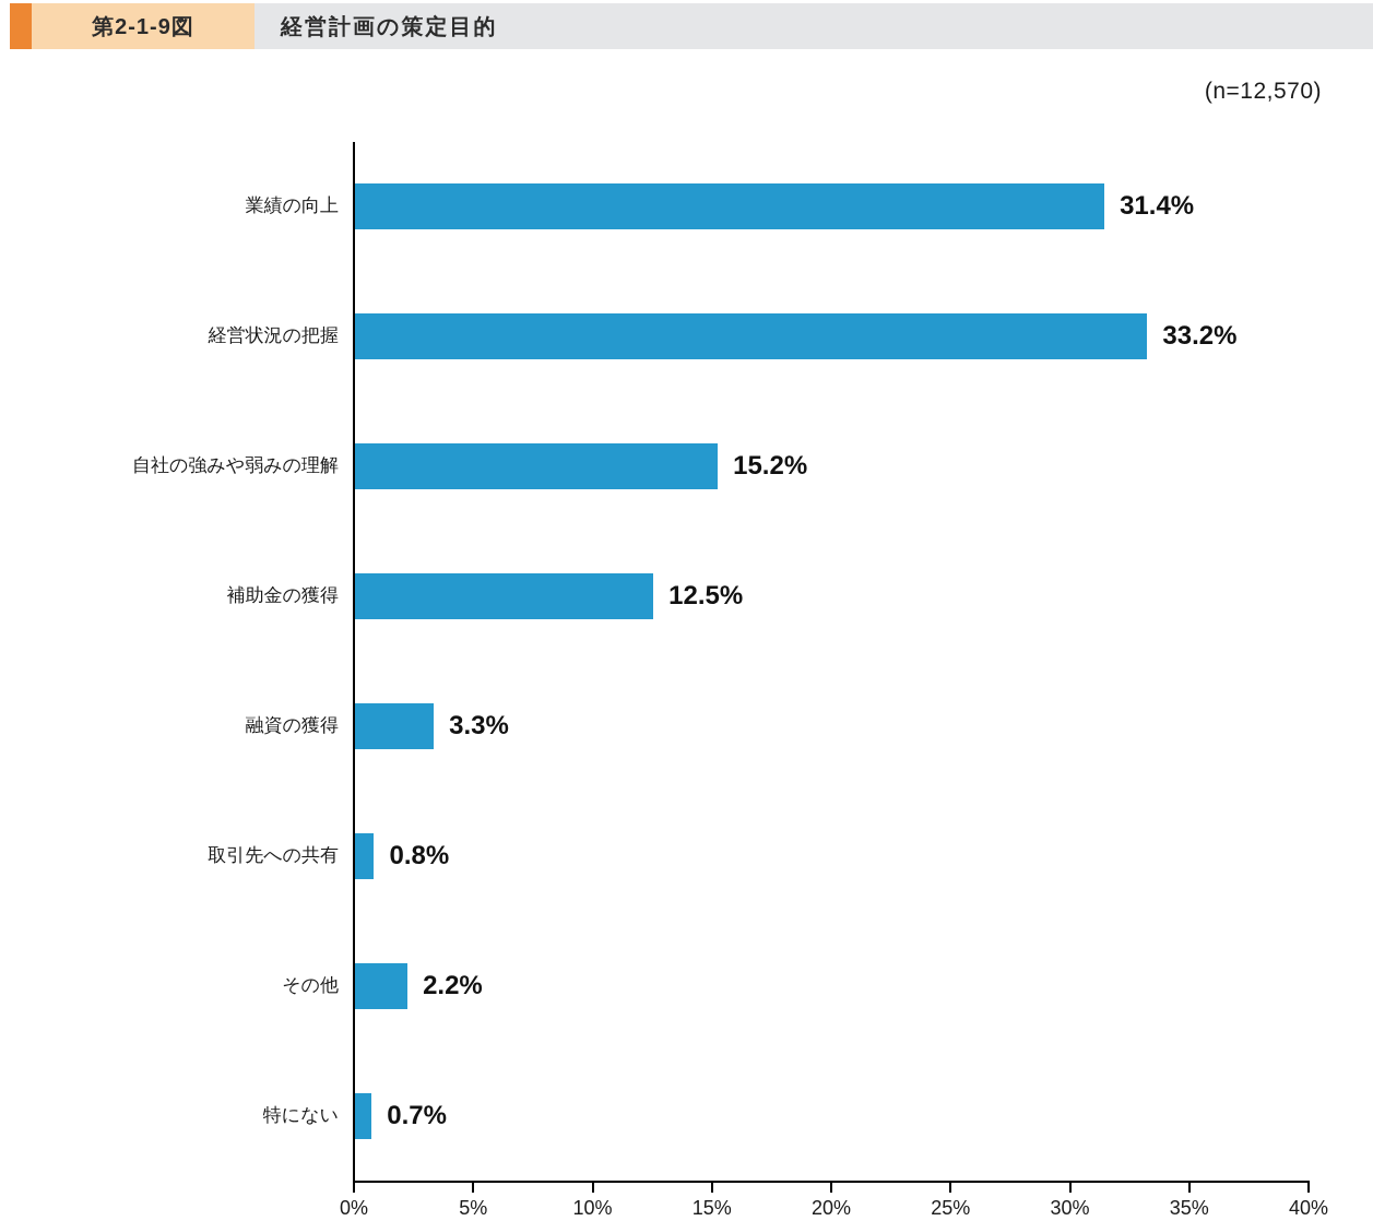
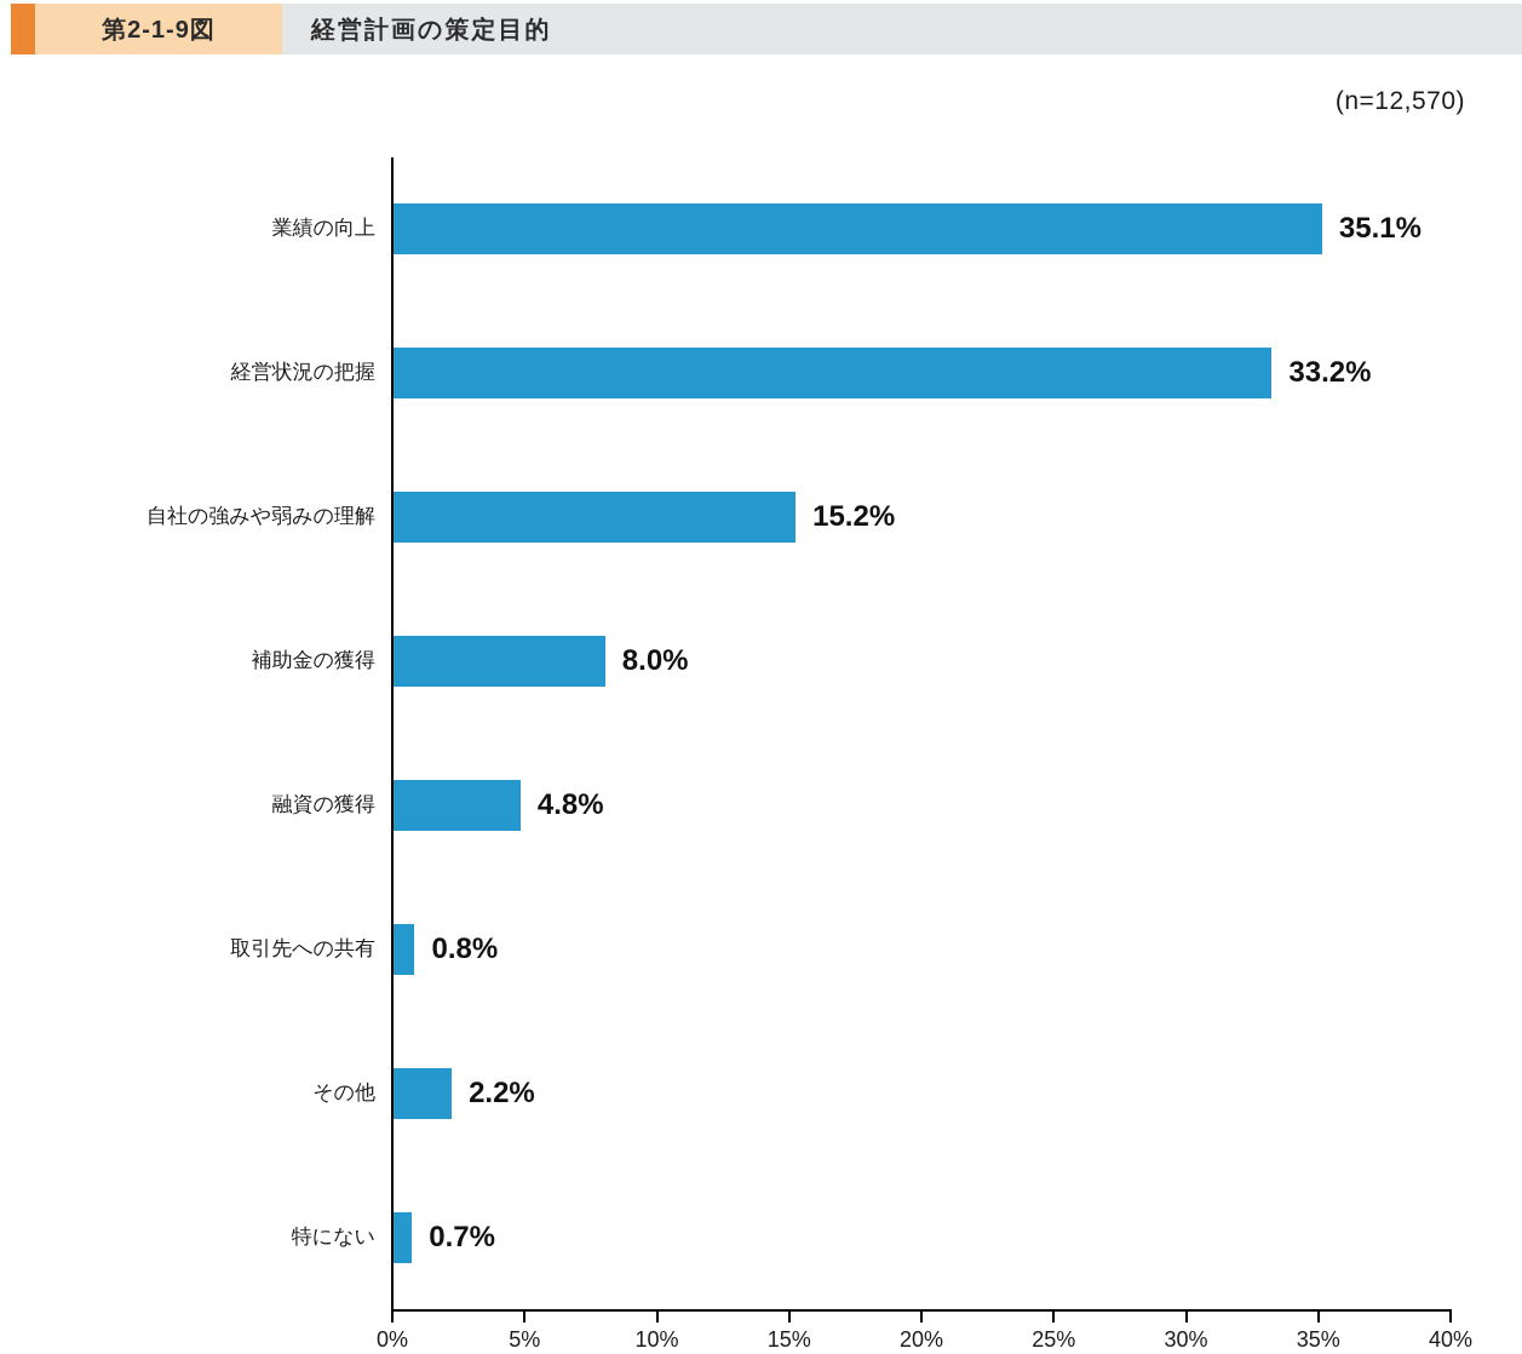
業績の向上: 31.4% -> 35.1%
補助金の獲得: 12.5% -> 8.0%
融資の獲得: 3.3% -> 4.8%
